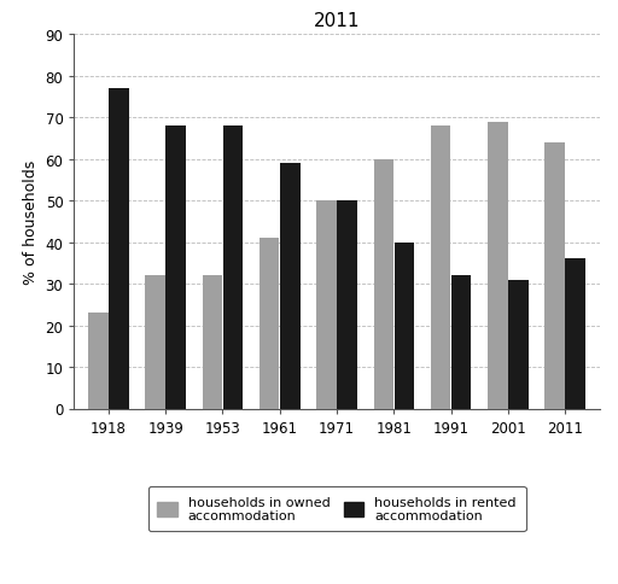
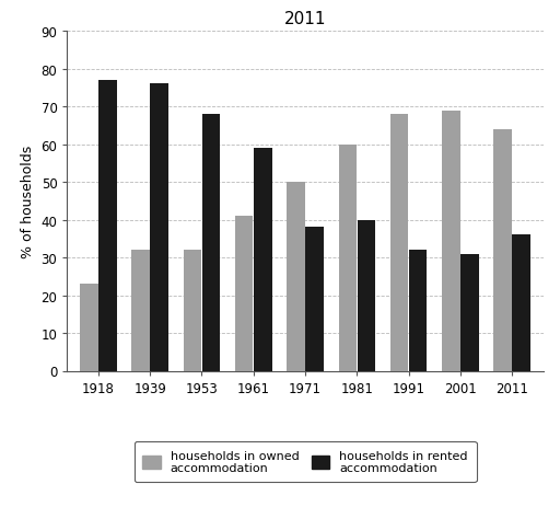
households in rented accommodation/1939: 68 -> 76
households in rented accommodation/1971: 50 -> 38
